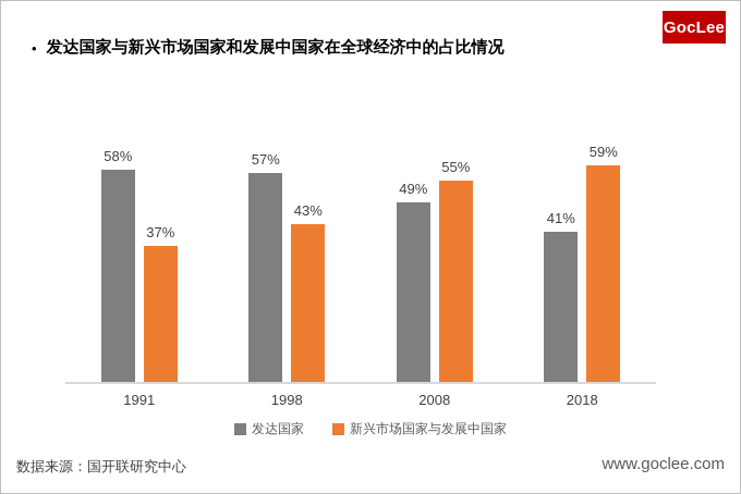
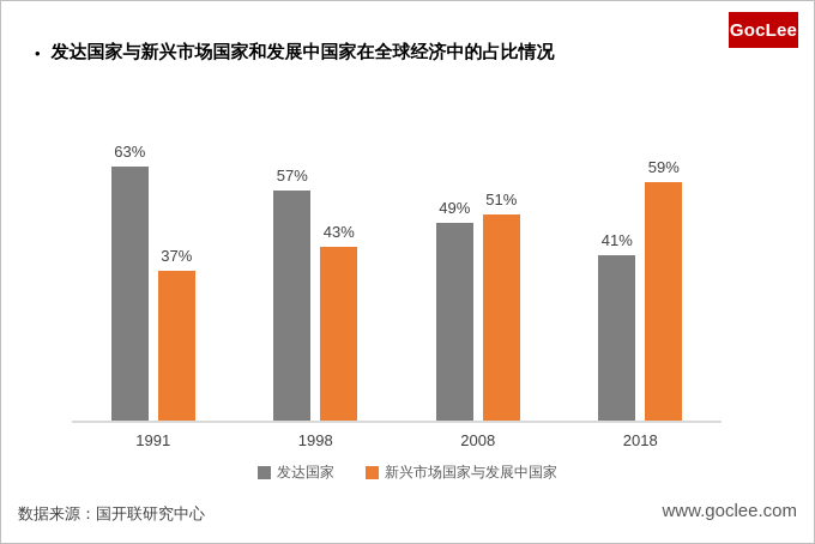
发达国家/1991: 58% -> 63%
新兴市场国家与发展中国家/2008: 55% -> 51%
